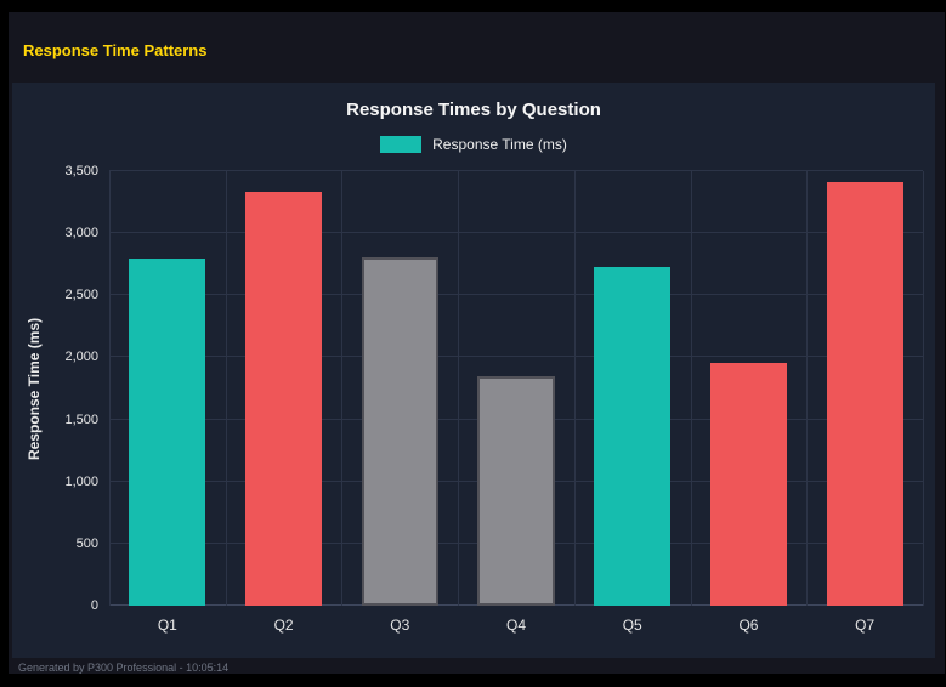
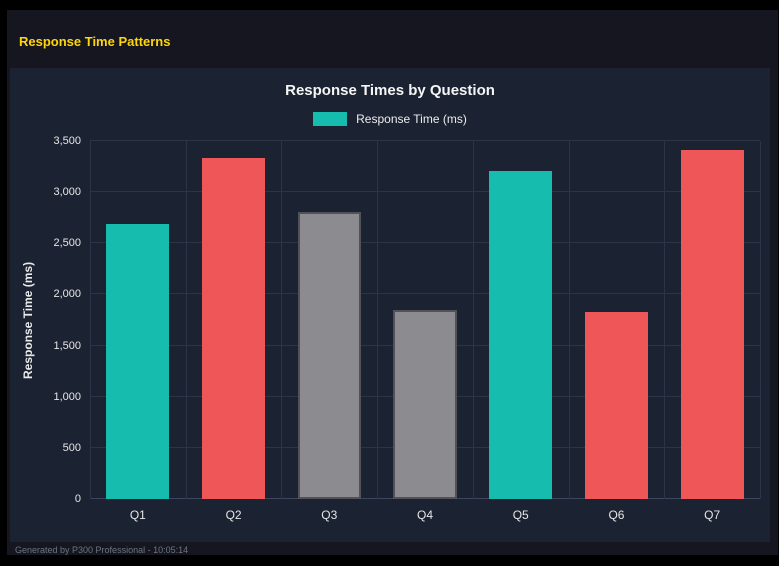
Q1: 2800 -> 2690
Q5: 2730 -> 3210
Q6: 1960 -> 1830
